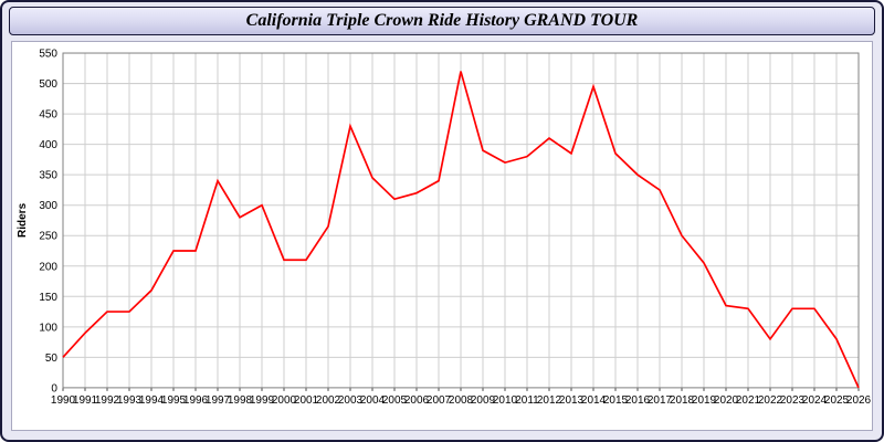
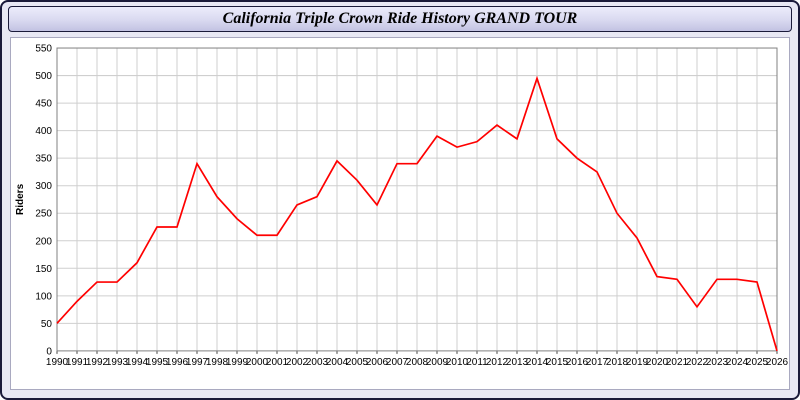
1999: 300 -> 240
2003: 430 -> 280
2006: 320 -> 260
2008: 520 -> 340
2025: 80 -> 120
